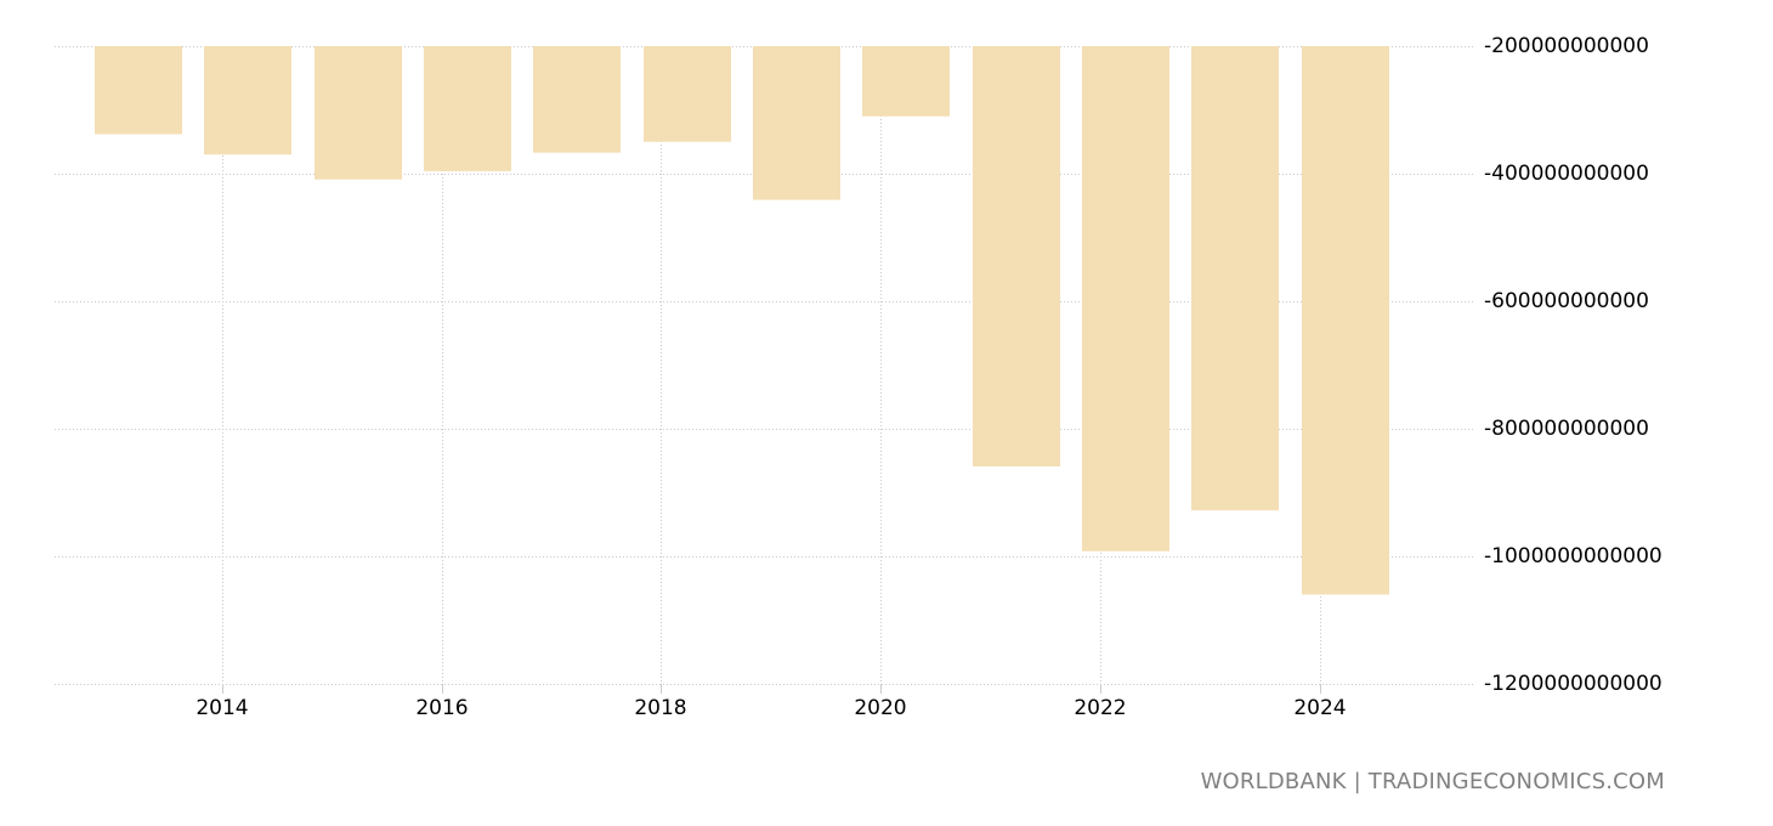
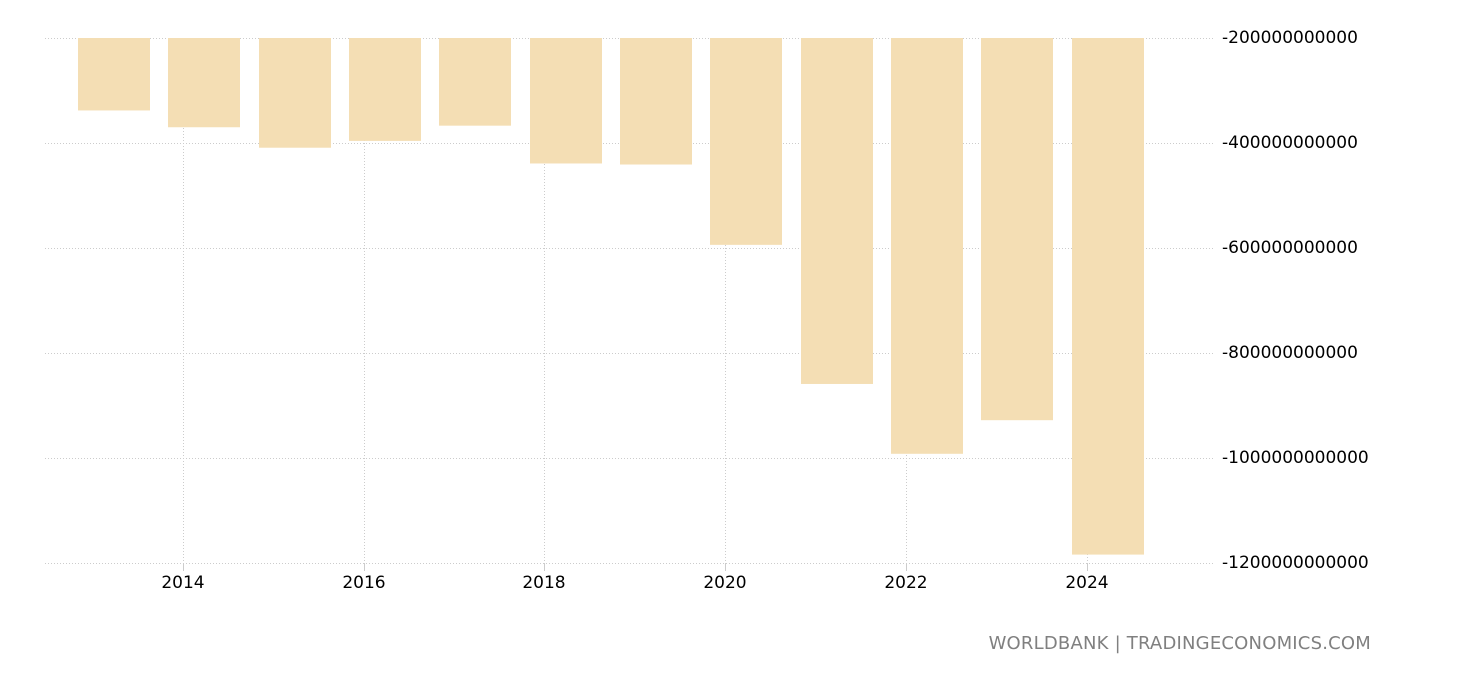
2018: -350000000000 -> -440000000000
2020: -310000000000 -> -590000000000
2024: -1060000000000 -> -1180000000000
